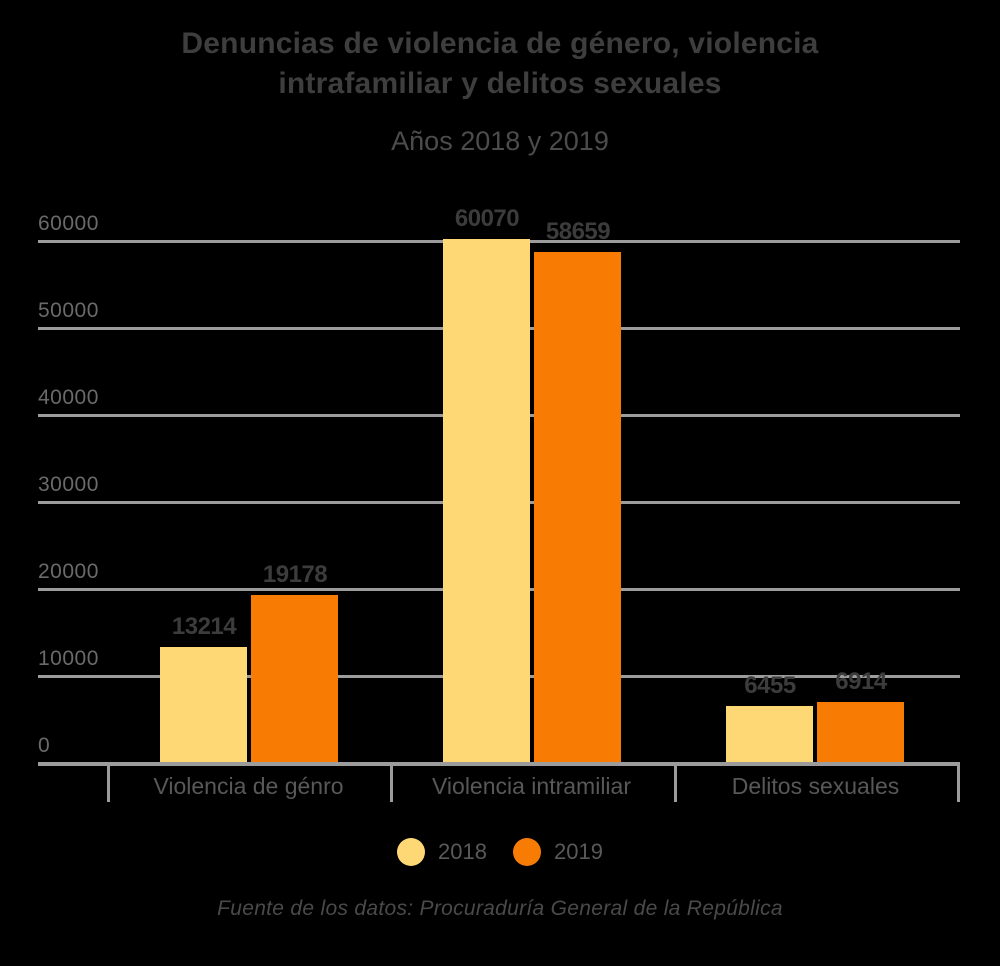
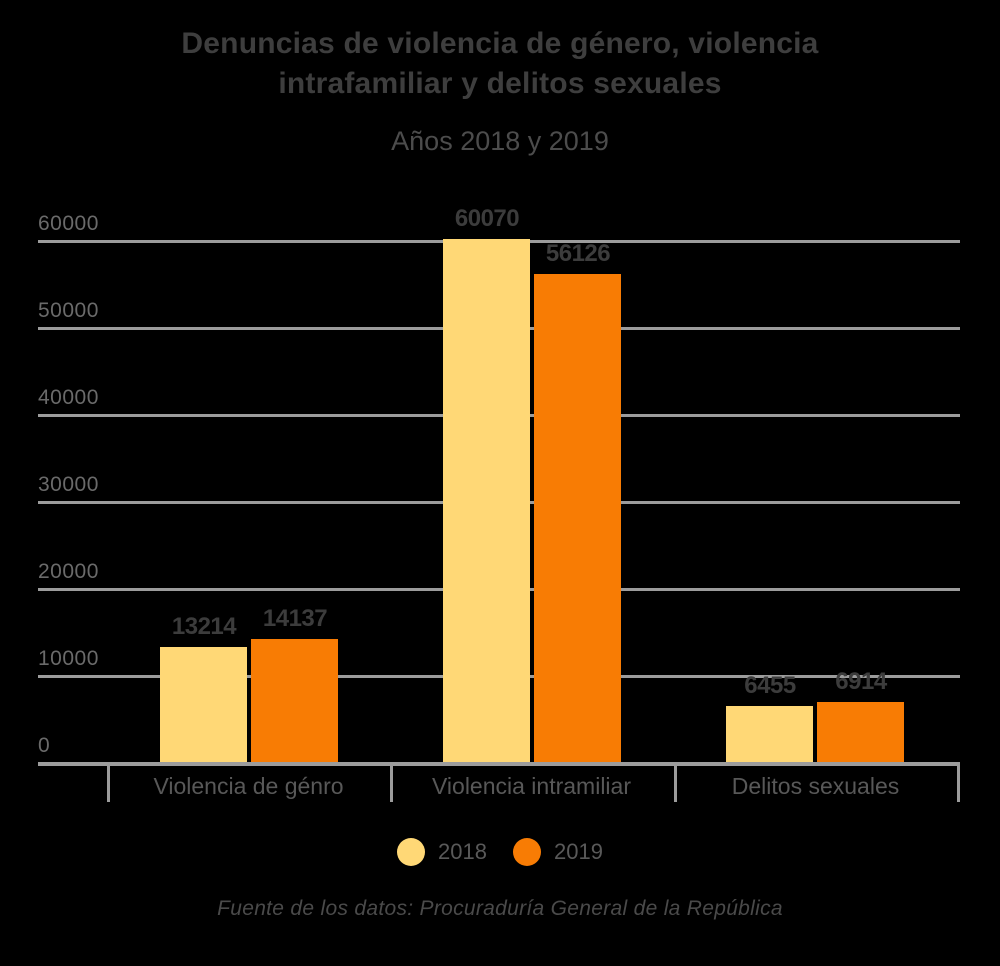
2019/Violencia de génro: 19178 -> 14137
2019/Violencia intramiliar: 58659 -> 56126
